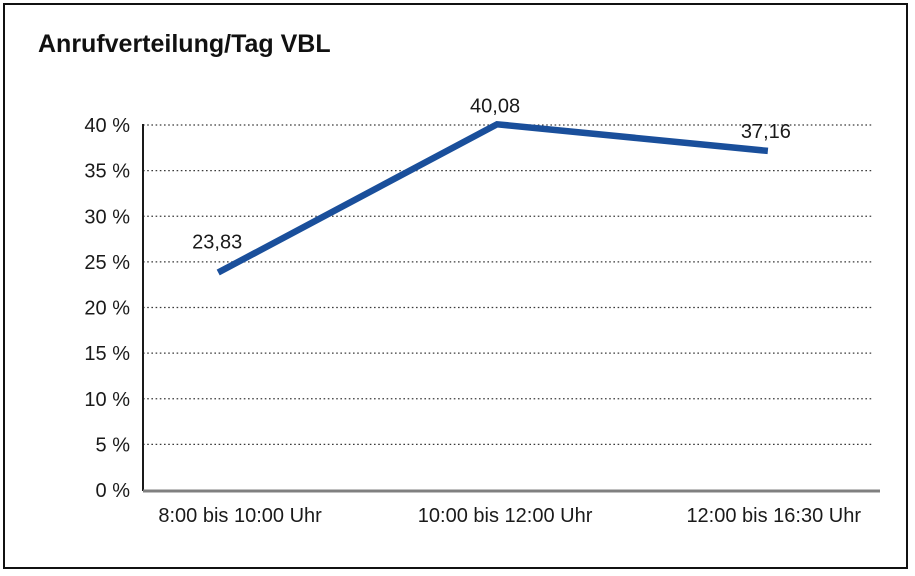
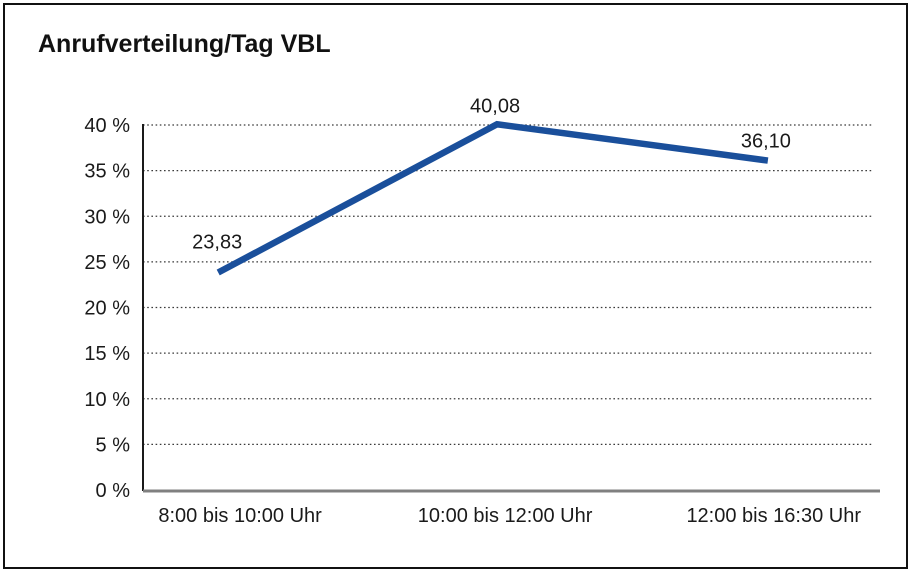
12:00 bis 16:30 Uhr: 37,16 -> 36,10
